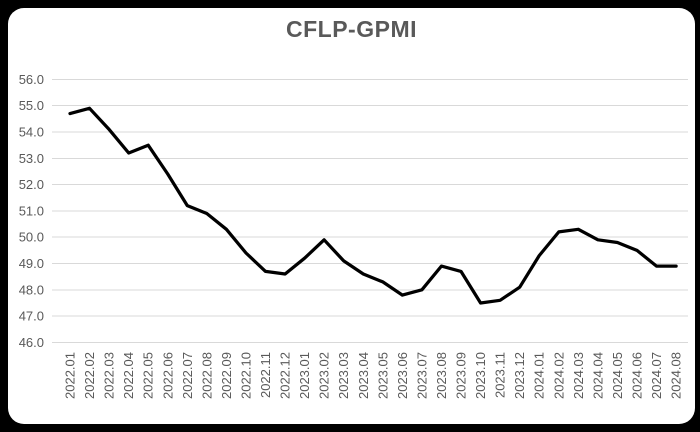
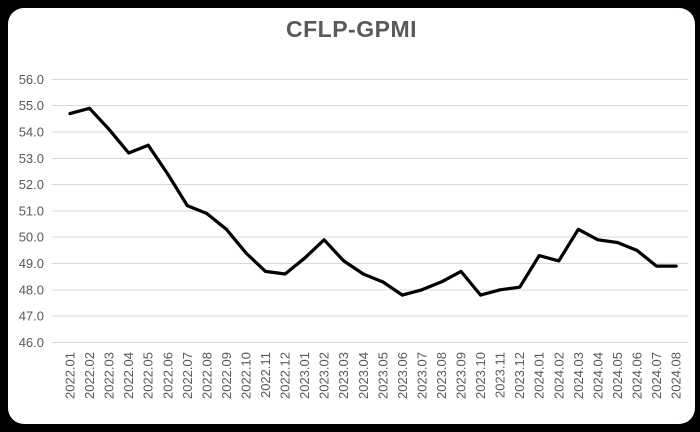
2023.08: 48.9 -> 48.3
2023.10: 47.5 -> 47.8
2023.11: 47.6 -> 48.0
2024.02: 50.2 -> 49.1
